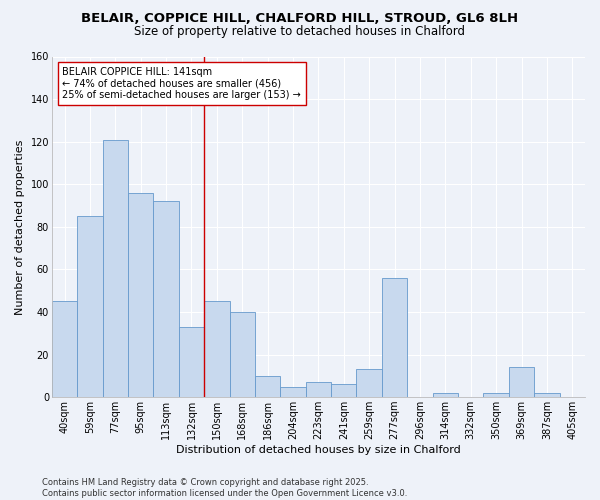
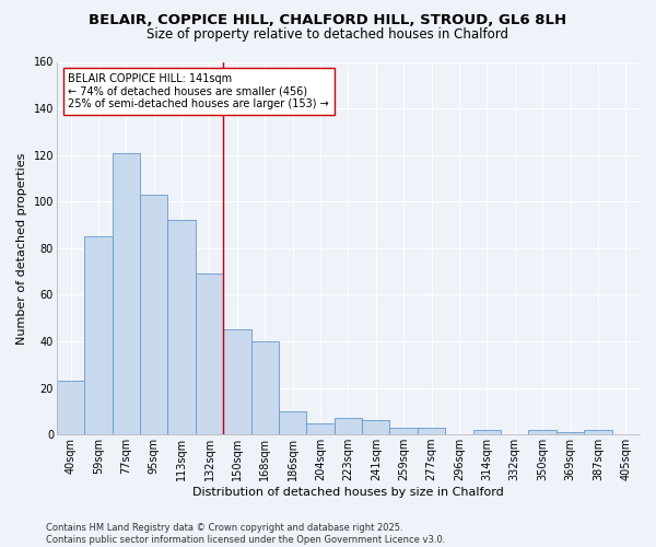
40sqm: 45 -> 23
95sqm: 96 -> 103
132sqm: 33 -> 69
259sqm: 13 -> 3
277sqm: 56 -> 3
369sqm: 14 -> 1
